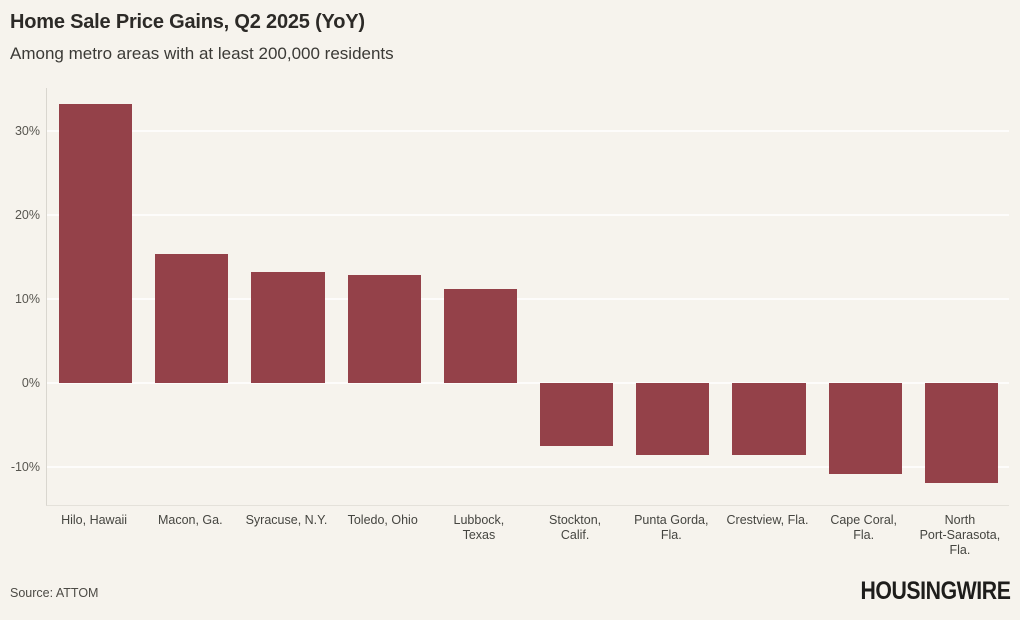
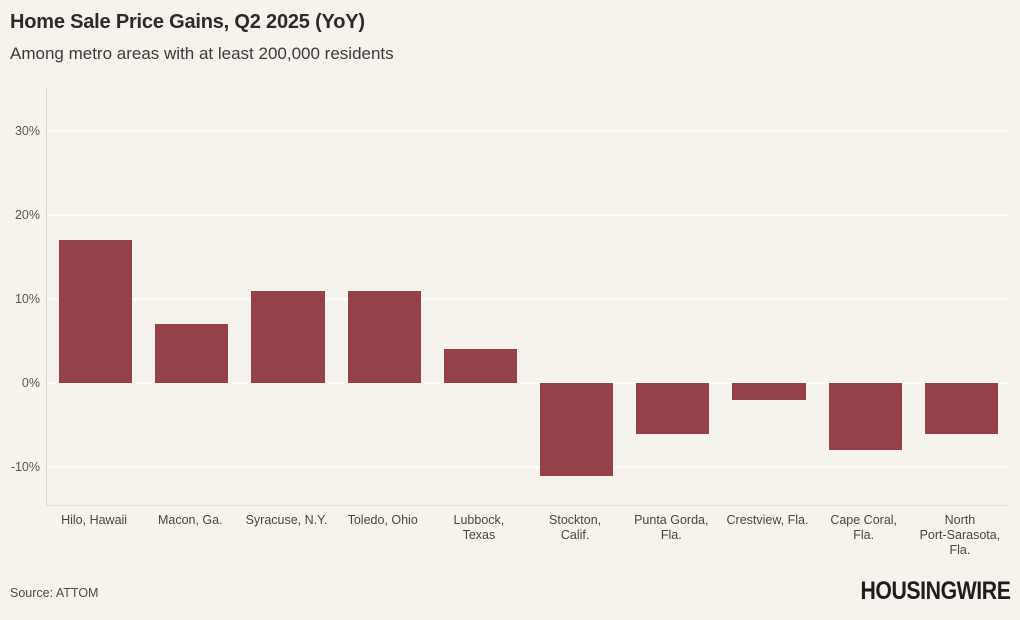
Hilo, Hawaii: 33% -> 17%
Macon, Ga.: 15% -> 7%
Syracuse, N.Y.: 13% -> 11%
Toledo, Ohio: 13% -> 11%
Lubbock, Texas: 11% -> 4%
Stockton, Calif.: -8% -> -11%
Punta Gorda, Fla.: -9% -> -6%
Crestview, Fla.: -9% -> -2%
Cape Coral, Fla.: -11% -> -8%
North Port-Sarasota, Fla.: -12% -> -6%
